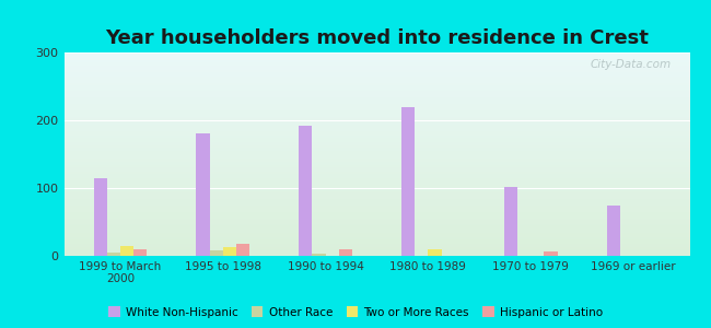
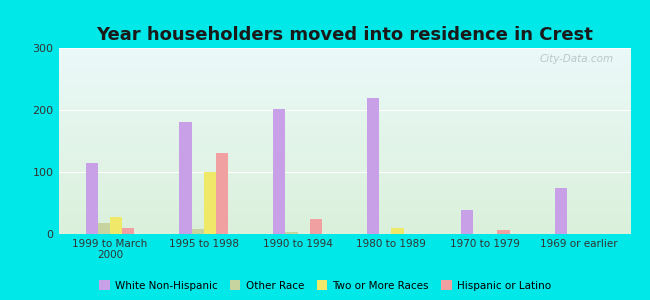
Other Race/1999 to March 2000: 5 -> 18
Two or More Races/1999 to March 2000: 15 -> 28
Two or More Races/1995 to 1998: 13 -> 100
Hispanic or Latino/1995 to 1998: 17 -> 130
White Non-Hispanic/1990 to 1994: 192 -> 202
Hispanic or Latino/1990 to 1994: 10 -> 24
White Non-Hispanic/1970 to 1979: 102 -> 38
